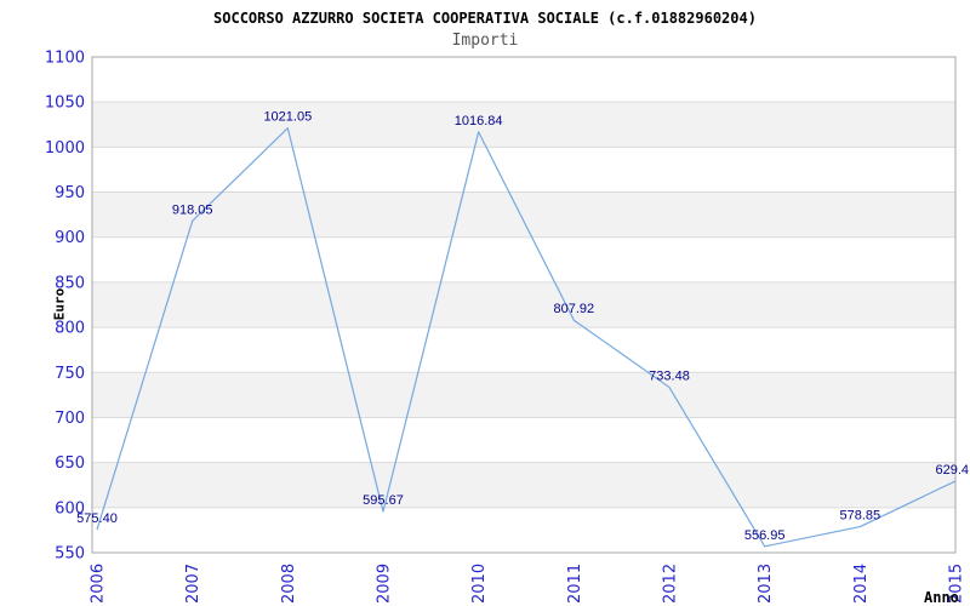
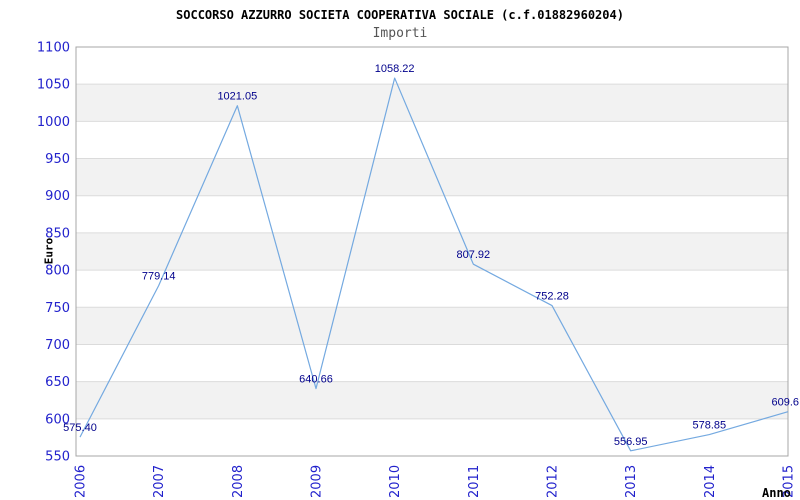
2007: 918.05 -> 779.14
2009: 595.67 -> 640.66
2010: 1016.84 -> 1058.22
2012: 733.48 -> 752.28
2015: 629.4 -> 609.6
